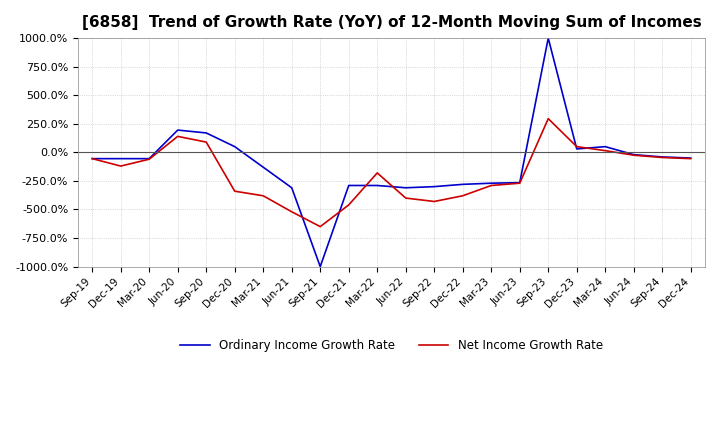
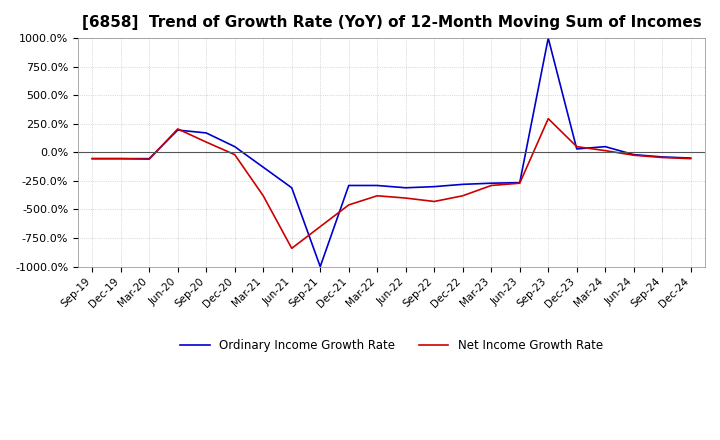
Net Income Growth Rate/Dec-19: -120% -> -60%
Net Income Growth Rate/Jun-20: 140% -> 200%
Net Income Growth Rate/Dec-20: -340% -> -20%
Net Income Growth Rate/Jun-21: -520% -> -840%
Net Income Growth Rate/Mar-22: -180% -> -380%
